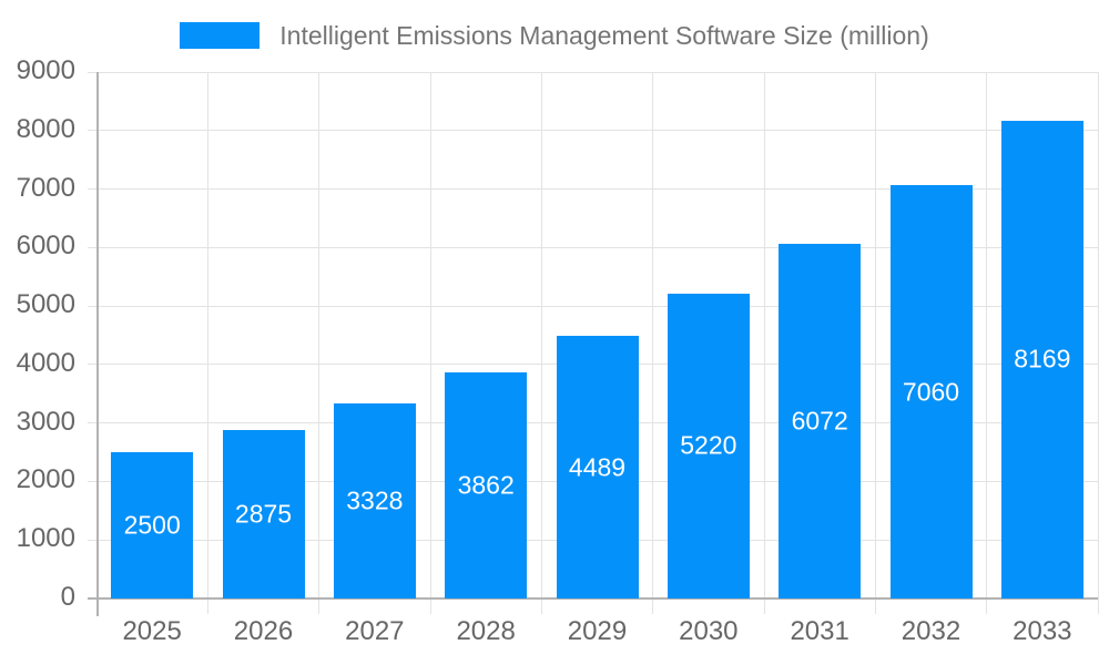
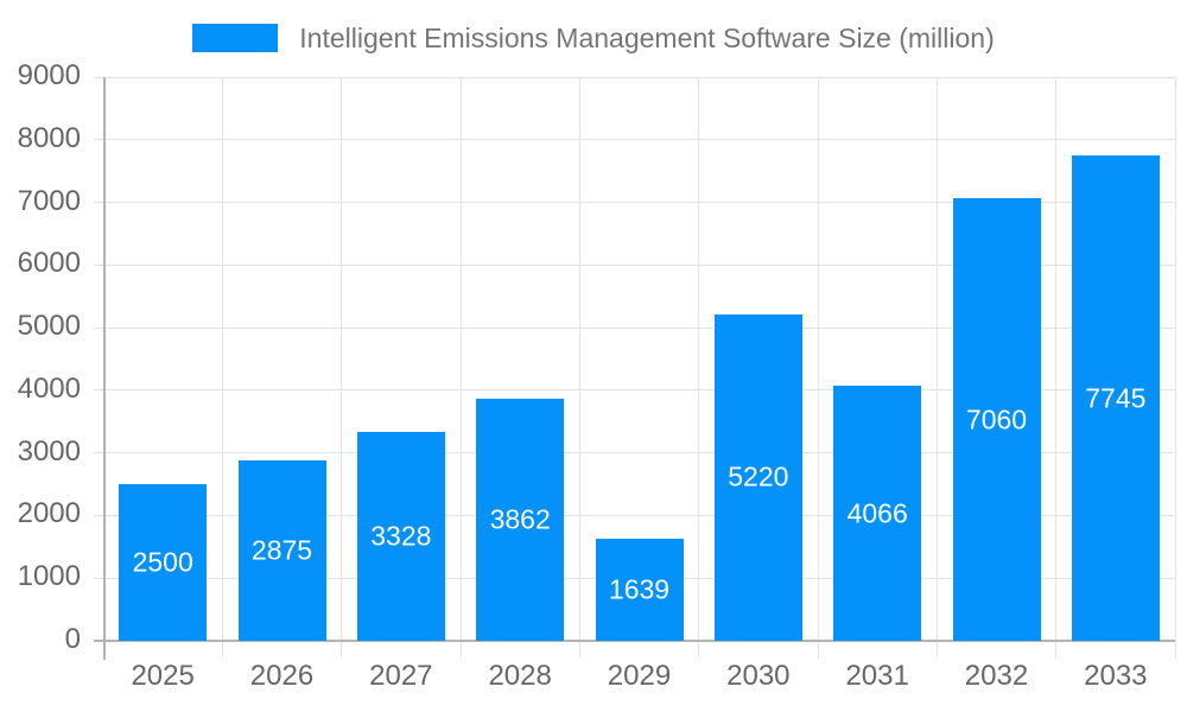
2029: 4489 -> 1639
2031: 6072 -> 4066
2033: 8169 -> 7745
